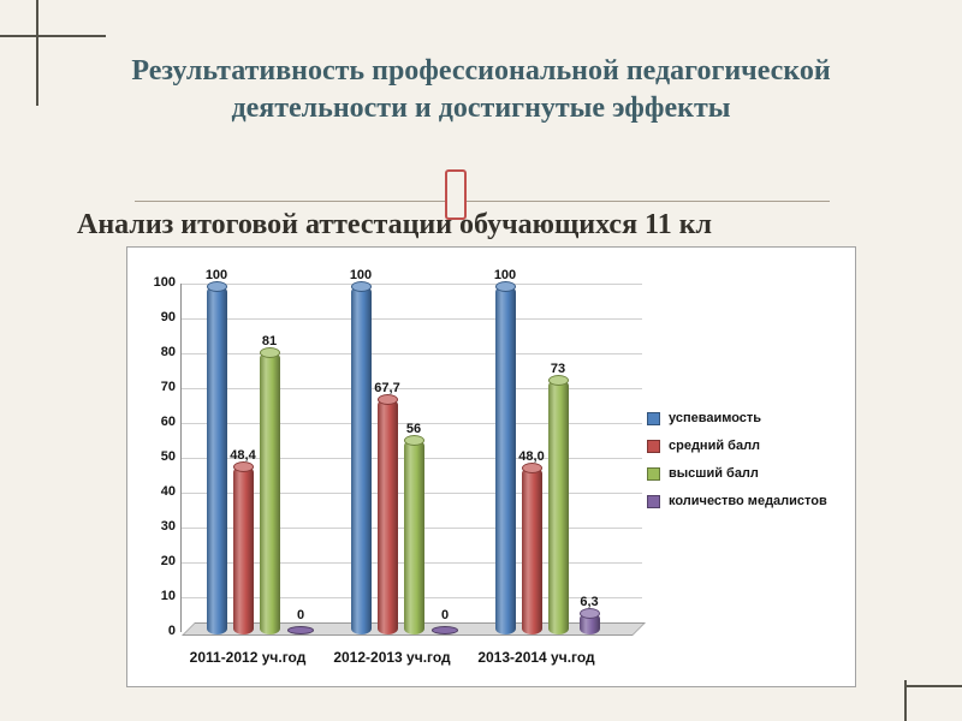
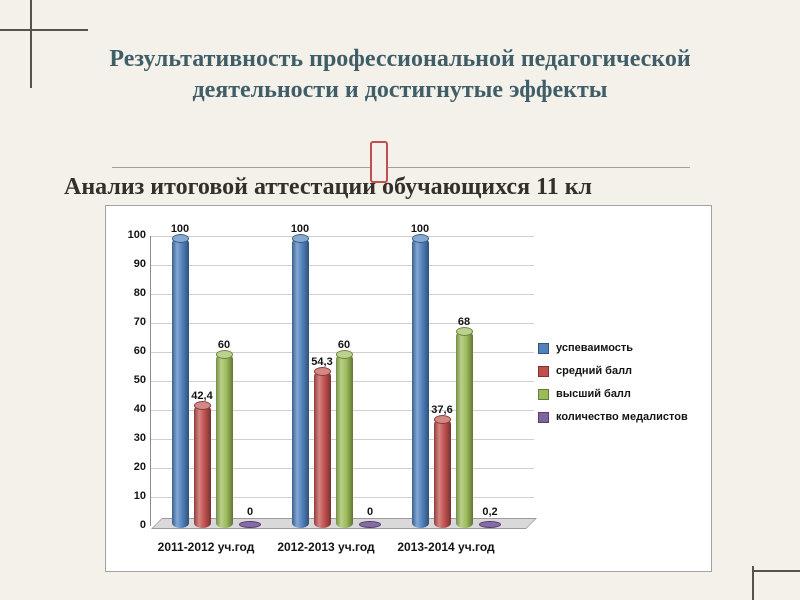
средний балл/2011-2012 уч.год: 48,4 -> 42,4
высший балл/2011-2012 уч.год: 81 -> 60
средний балл/2012-2013 уч.год: 67,7 -> 54,3
высший балл/2012-2013 уч.год: 56 -> 60
средний балл/2013-2014 уч.год: 48,0 -> 37,6
высший балл/2013-2014 уч.год: 73 -> 68
количество медалистов/2013-2014 уч.год: 6,3 -> 0,2
